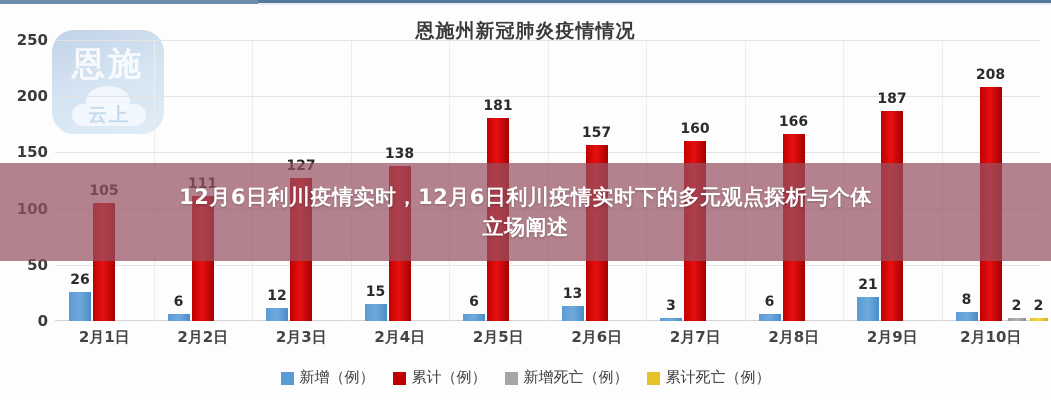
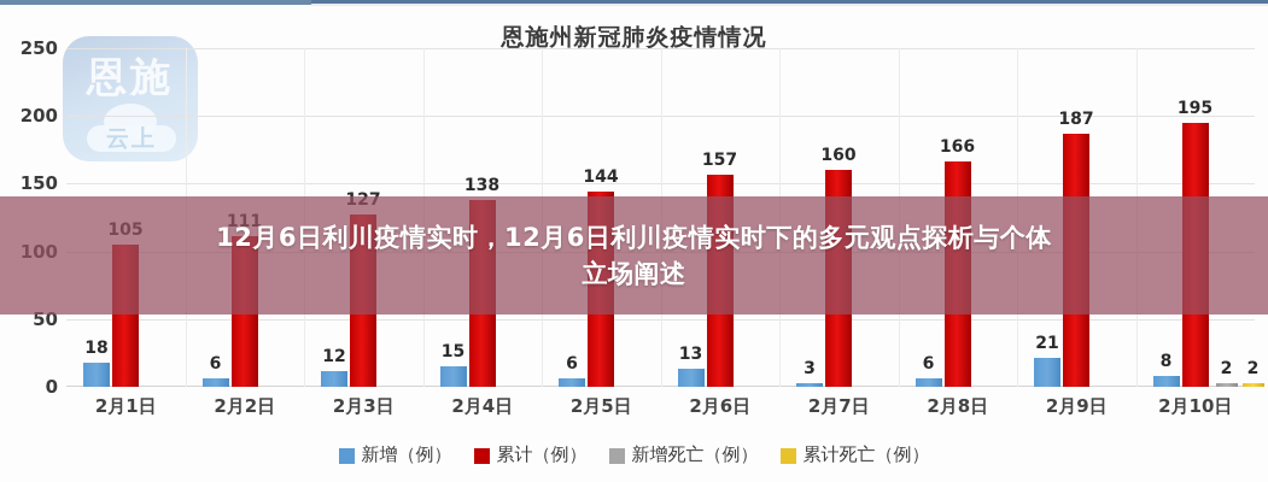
新增（例）/2月1日: 26 -> 18
累计（例）/2月5日: 181 -> 144
累计（例）/2月10日: 208 -> 195
